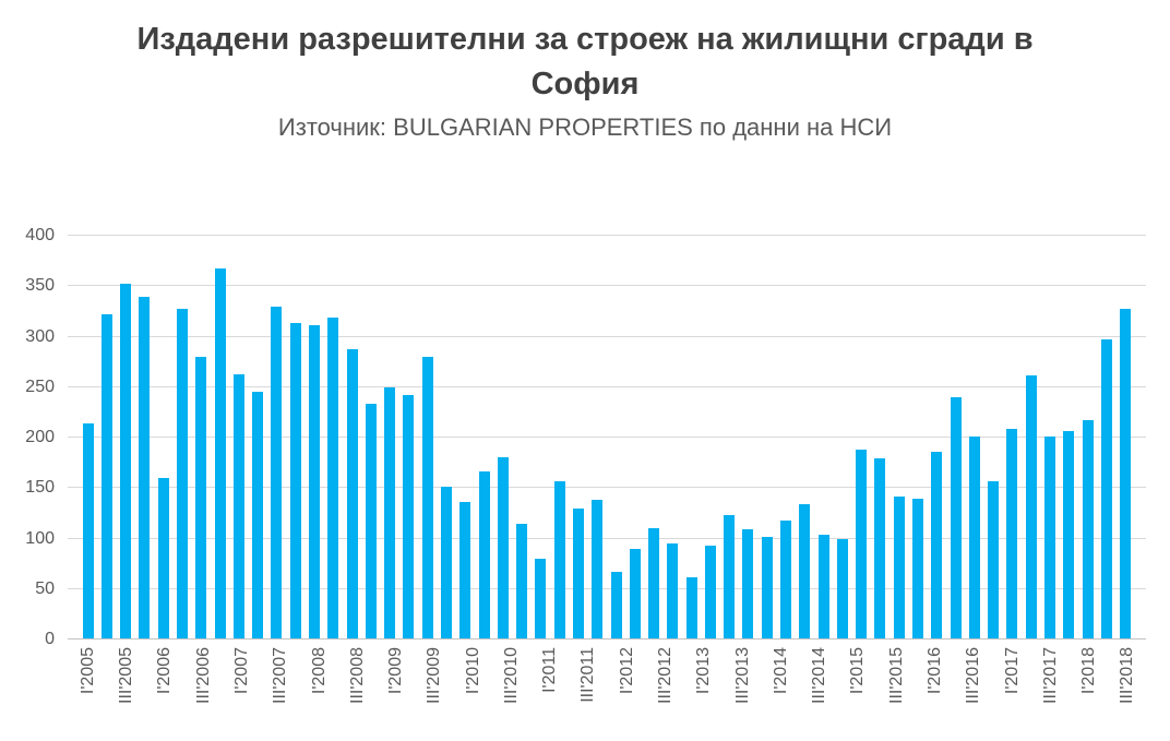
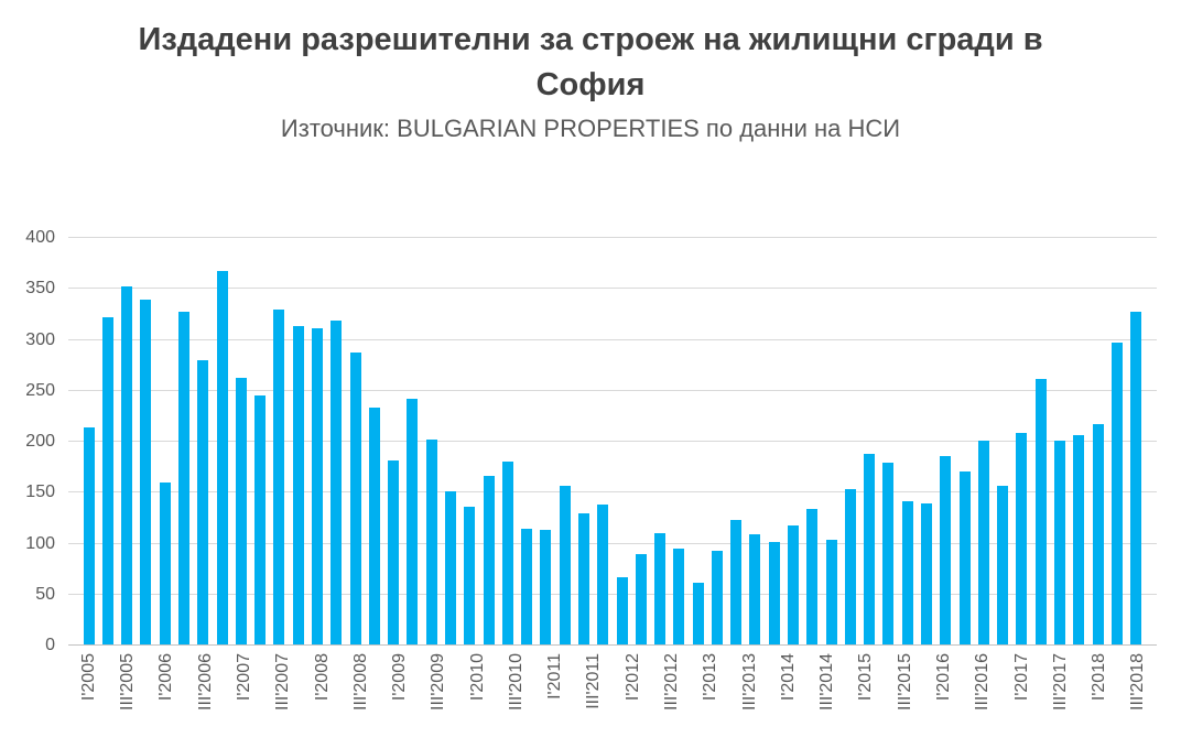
I'2009: 250 -> 180
III'2009: 280 -> 200
I'2011: 80 -> 110
I'2015: 100 -> 150
III'2016: 240 -> 170
